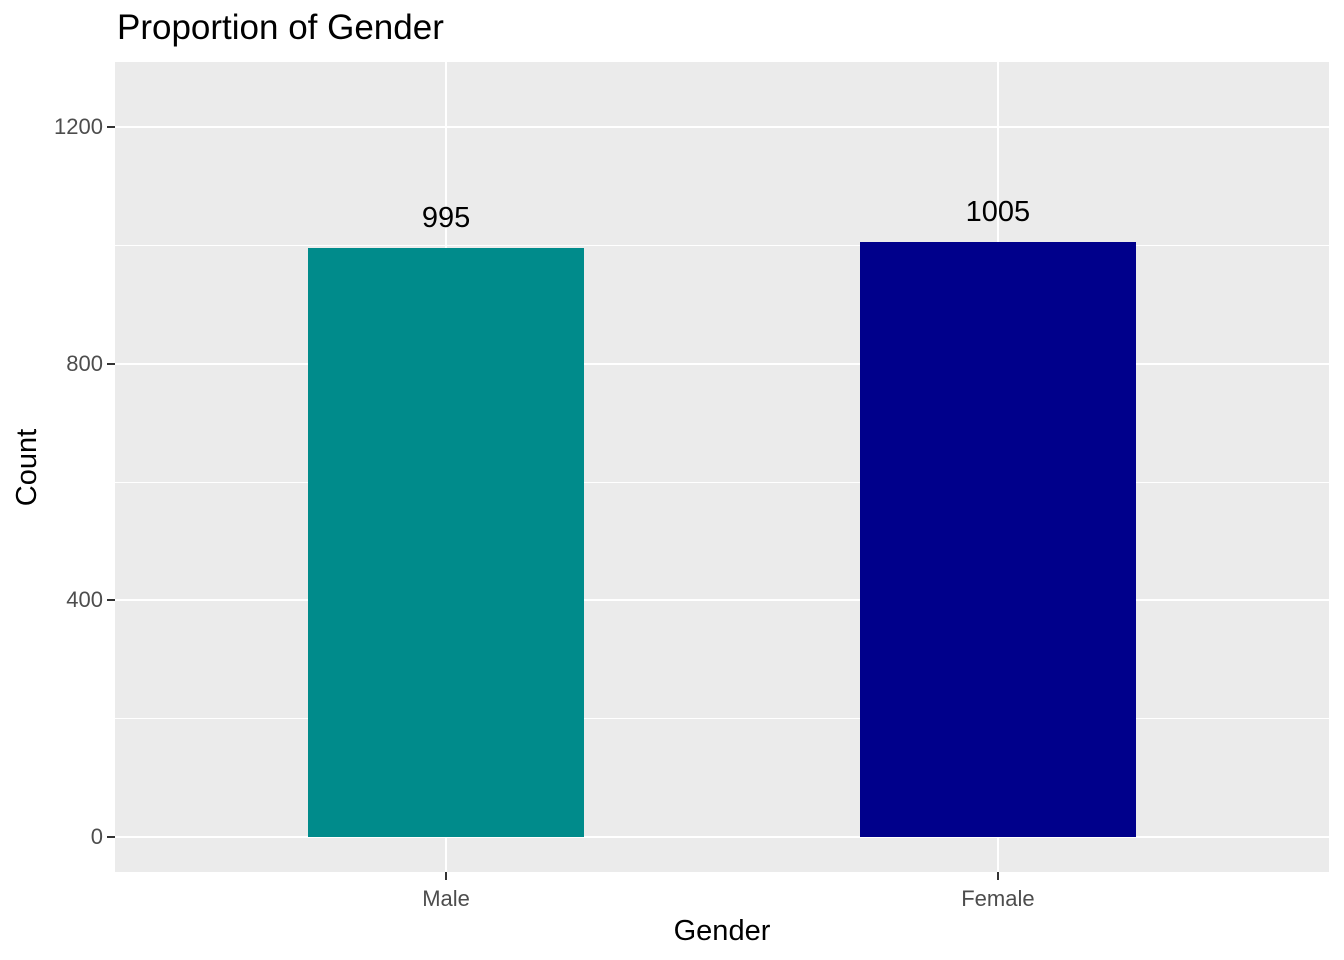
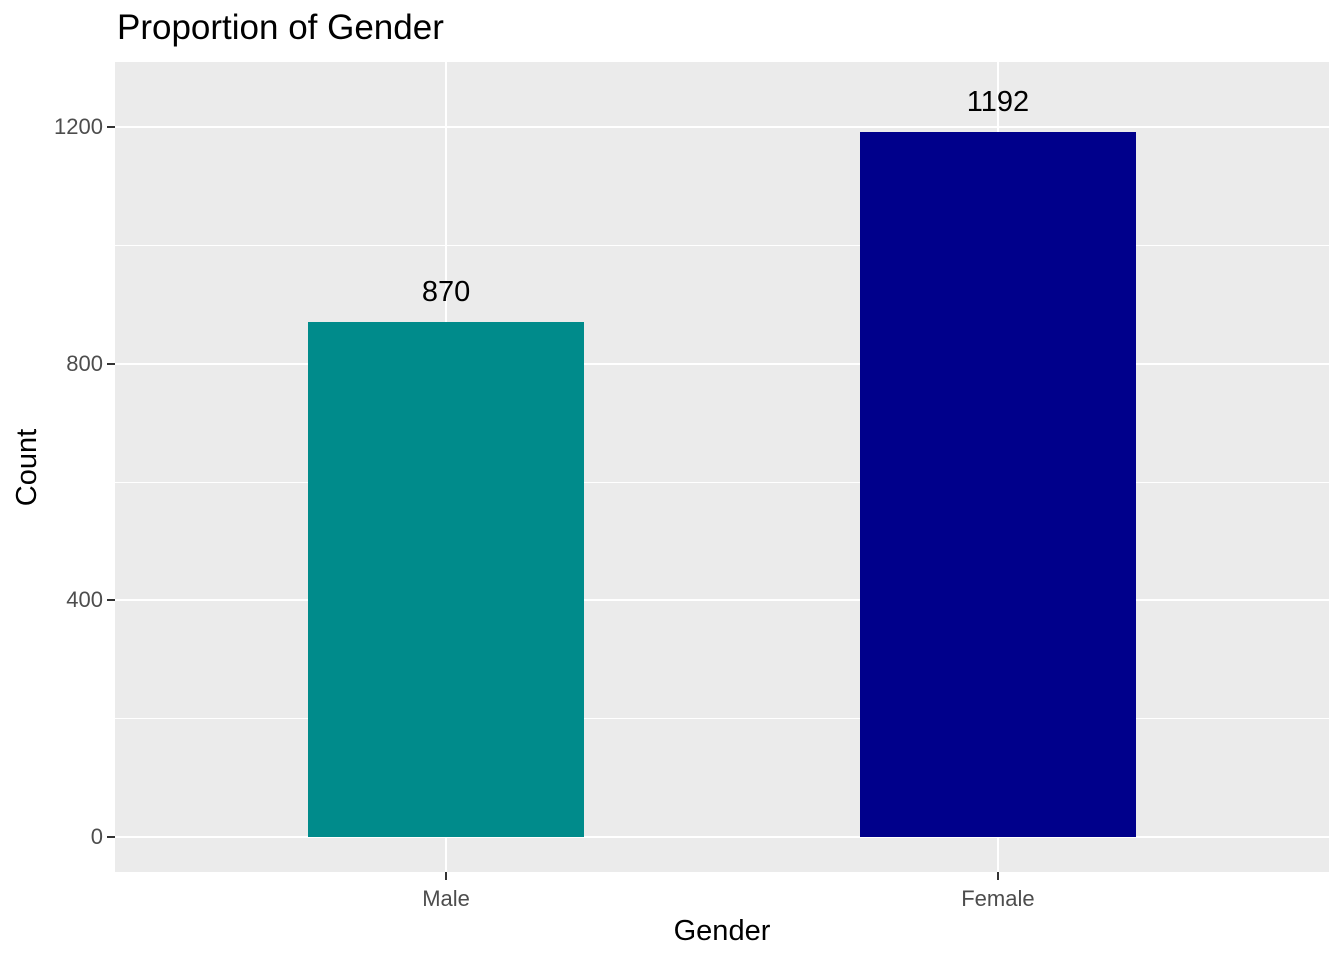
Male: 995 -> 870
Female: 1005 -> 1192
